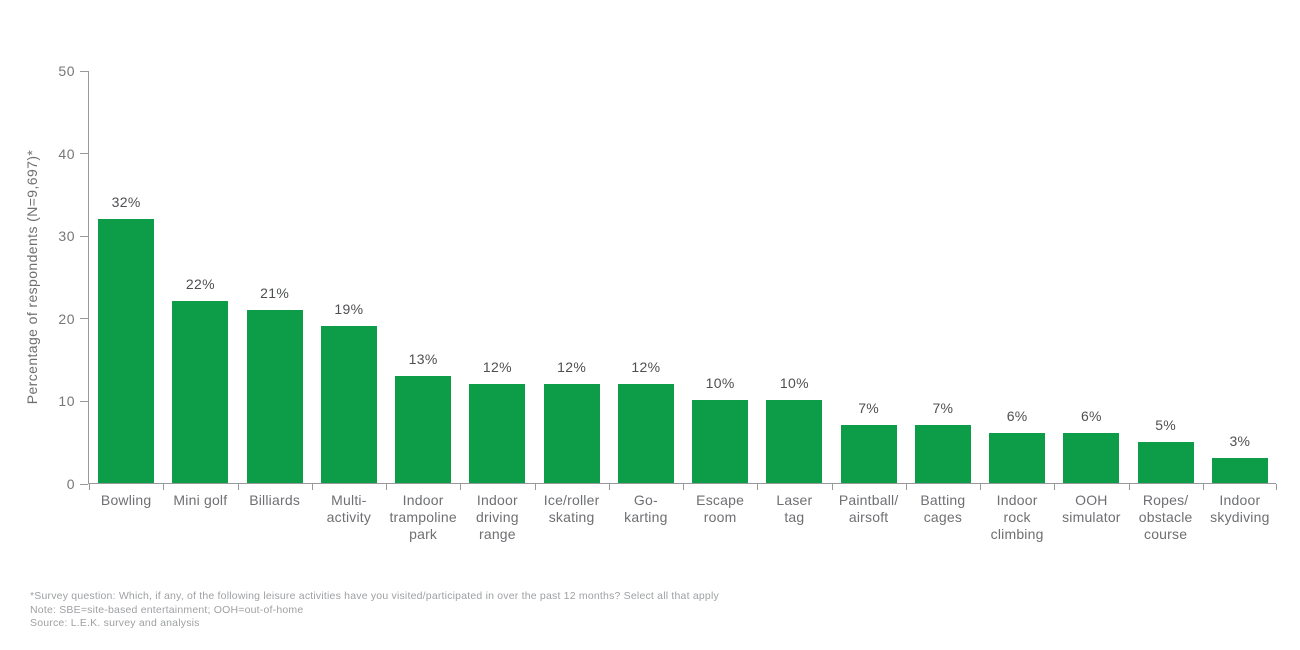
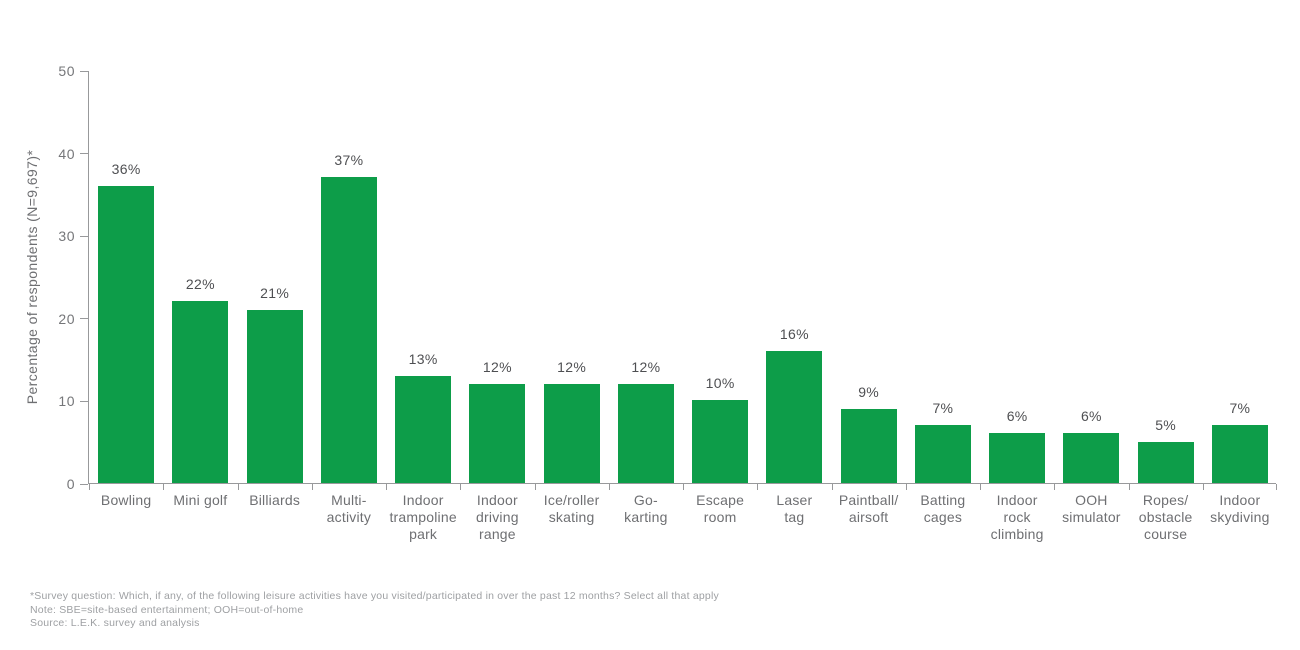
Bowling: 32% -> 36%
Multi- activity: 19% -> 37%
Laser tag: 10% -> 16%
Paintball/ airsoft: 7% -> 9%
Indoor skydiving: 3% -> 7%
